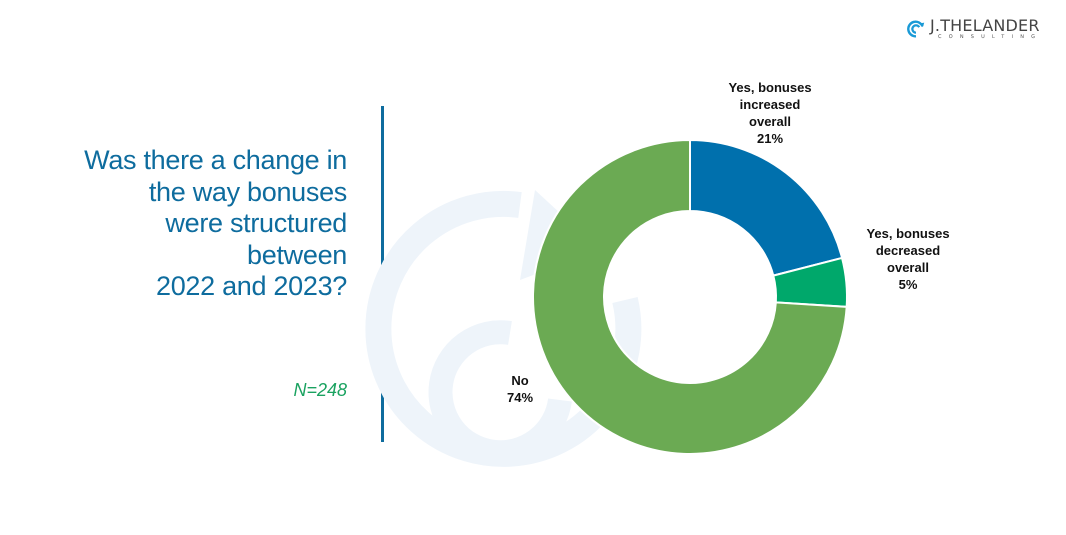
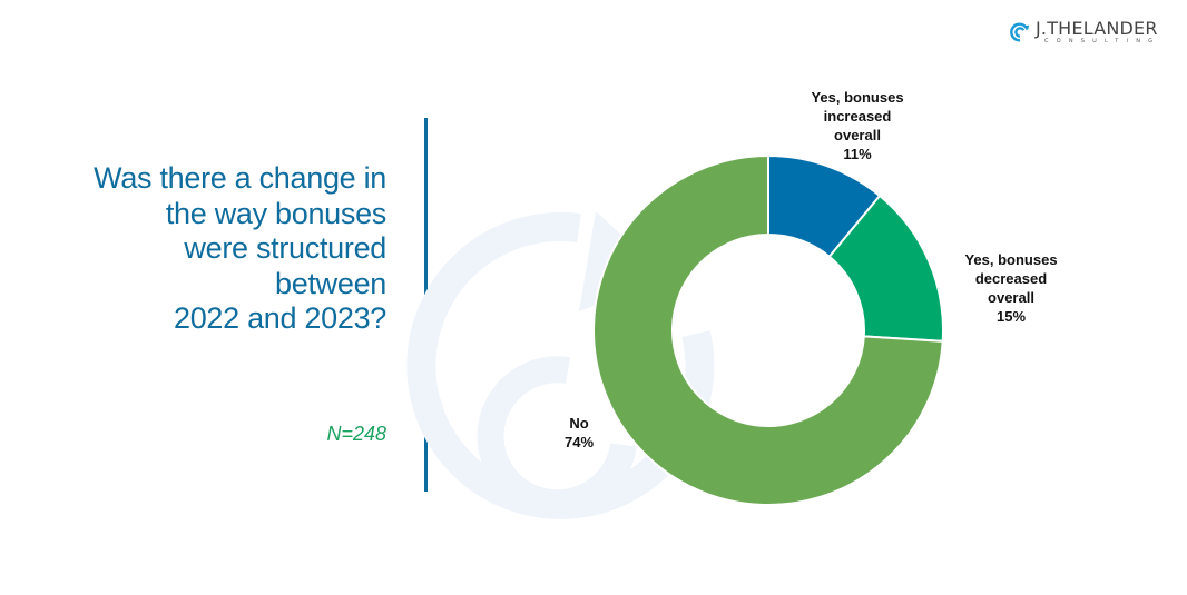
Yes, bonuses increased overall: 21% -> 11%
Yes, bonuses decreased overall: 5% -> 15%
